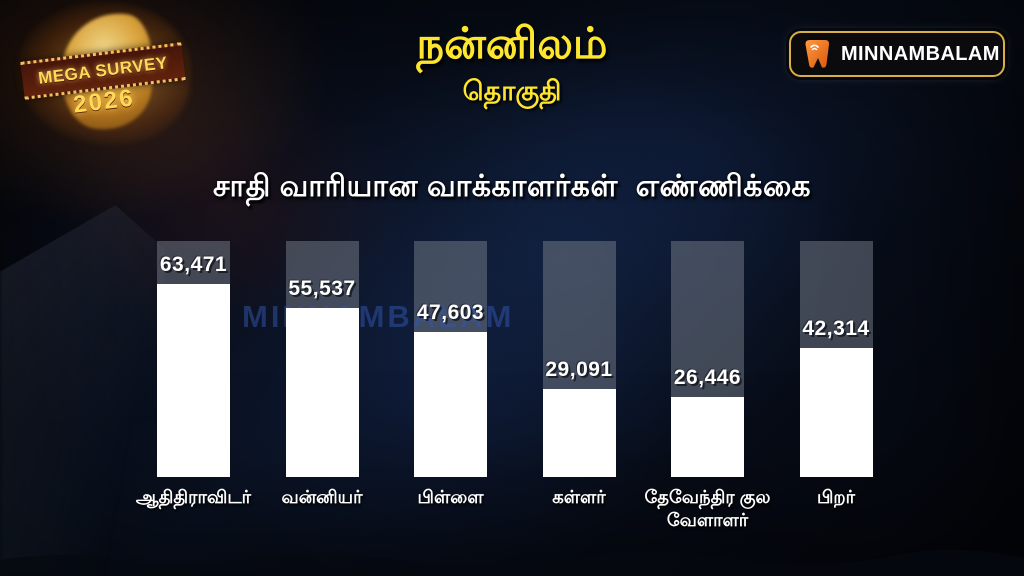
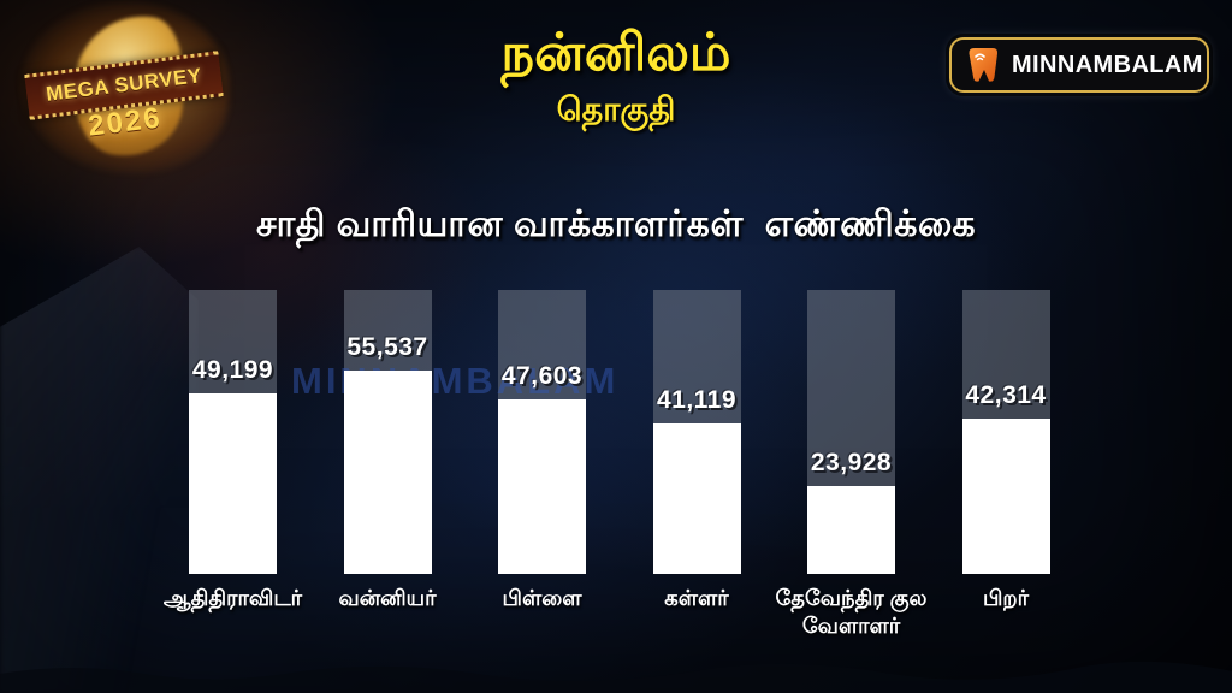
ஆதிதிராவிடர்: 63,471 -> 49,199
கள்ளர்: 29,091 -> 41,119
தேவேந்திர குல வேளாளர்: 26,446 -> 23,928
